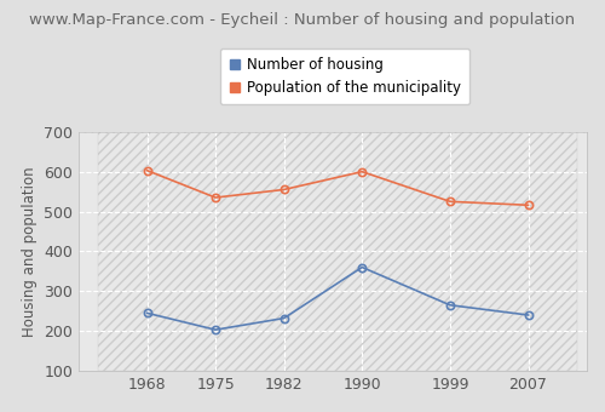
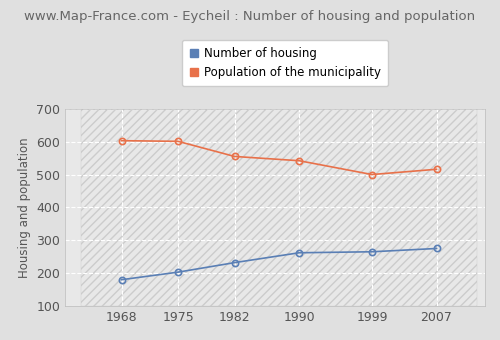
Number of housing/1968: 245 -> 180
Population of the municipality/1975: 535 -> 601
Number of housing/1990: 360 -> 262
Population of the municipality/1990: 600 -> 542
Population of the municipality/1999: 525 -> 500
Number of housing/2007: 240 -> 275
